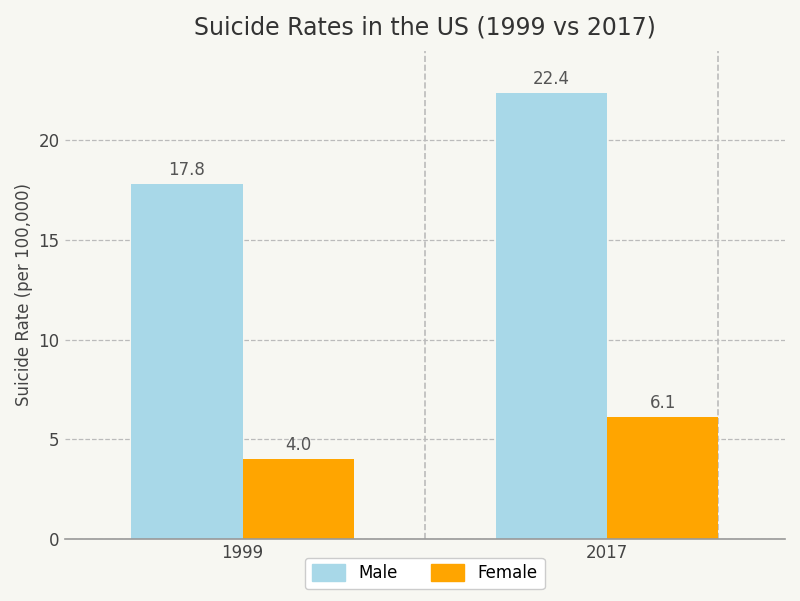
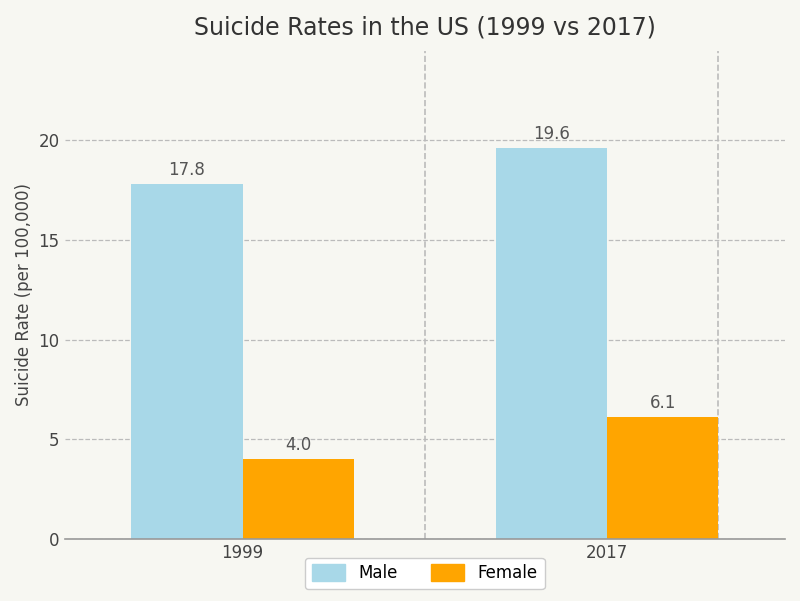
Male/2017: 22.4 -> 19.6
